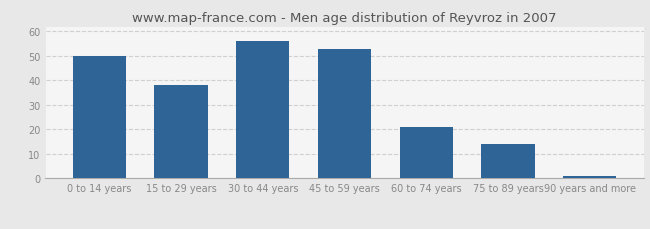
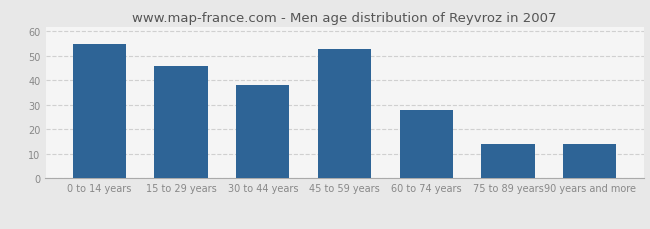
0 to 14 years: 50 -> 55
15 to 29 years: 38 -> 46
30 to 44 years: 56 -> 38
60 to 74 years: 21 -> 28
90 years and more: 1 -> 14
